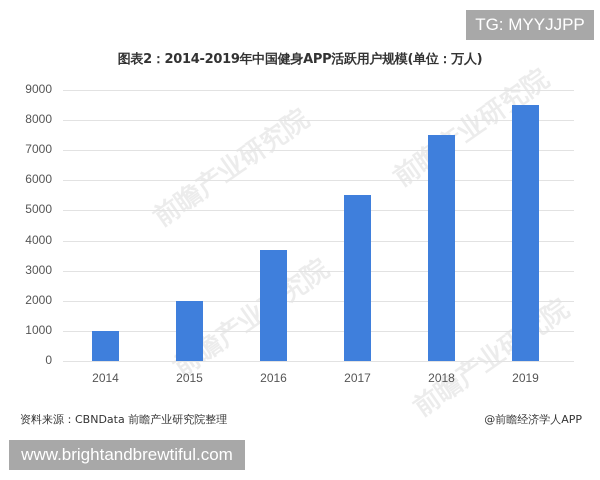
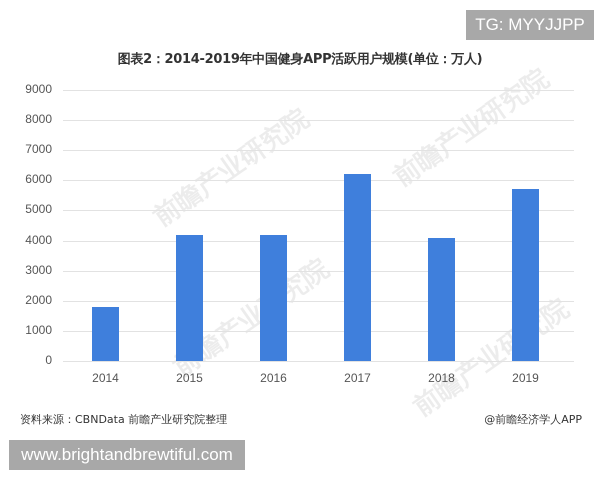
2014: 1000 -> 1800
2015: 2000 -> 4200
2016: 3700 -> 4200
2017: 5500 -> 6200
2018: 7500 -> 4100
2019: 8500 -> 5700
